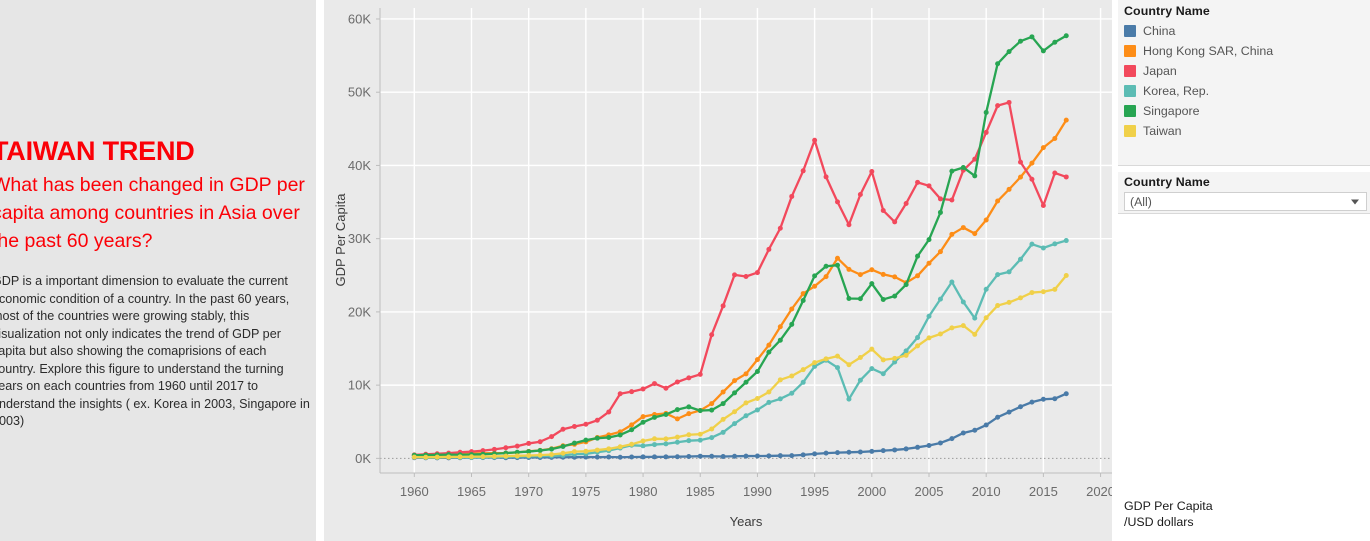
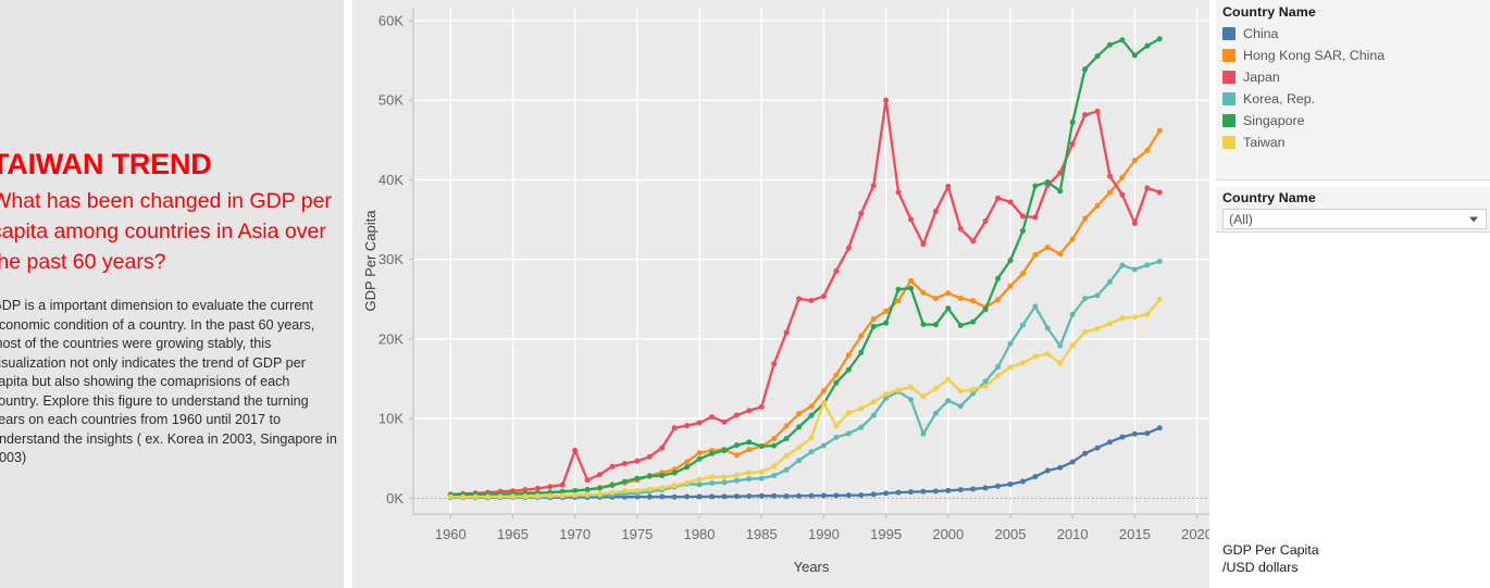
Japan/1970: 2K -> 6K
Taiwan/1990: 8K -> 12K
Japan/1995: 43K -> 50K
Singapore/1995: 25K -> 22K
